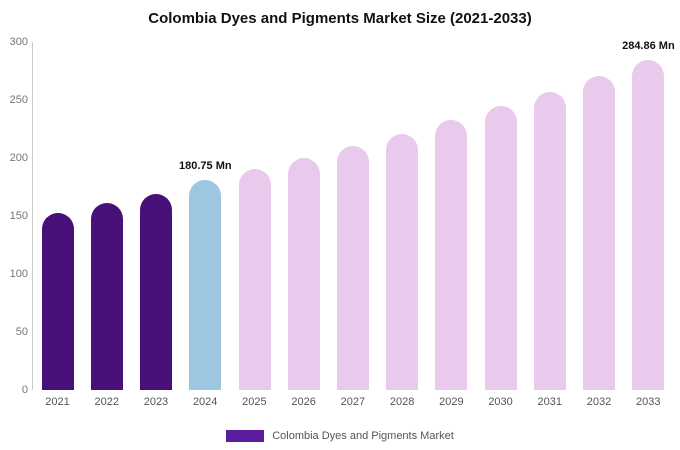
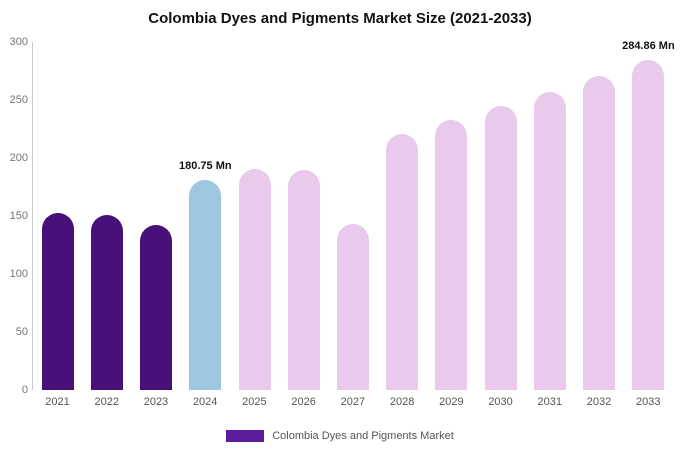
2022: 161 -> 151
2023: 169 -> 142
2026: 200 -> 190
2027: 210 -> 143
